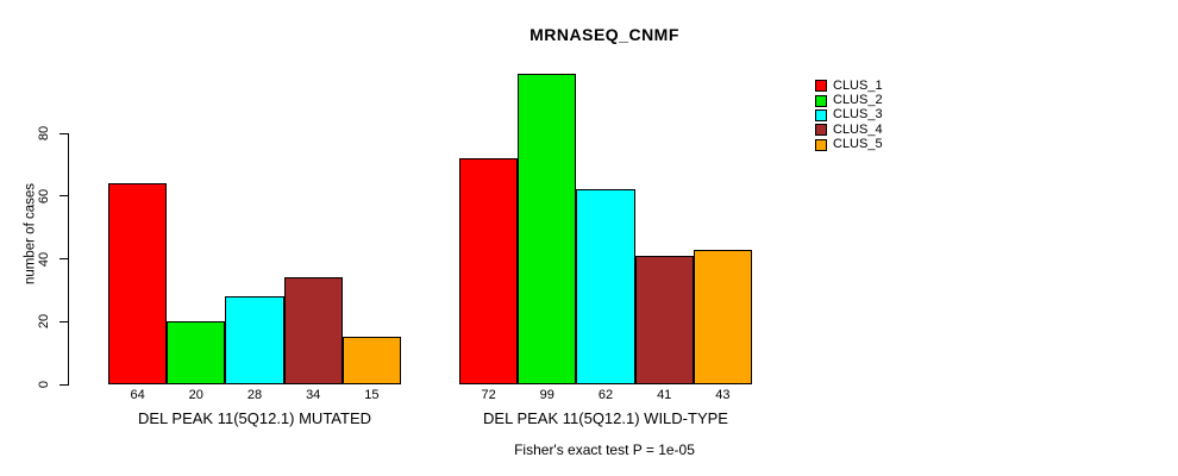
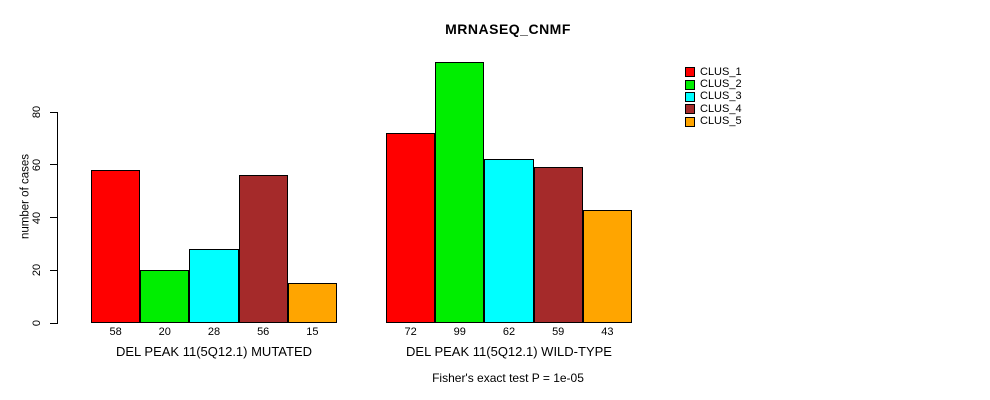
CLUS_1/DEL PEAK 11(5Q12.1) MUTATED: 64 -> 58
CLUS_4/DEL PEAK 11(5Q12.1) MUTATED: 34 -> 56
CLUS_4/DEL PEAK 11(5Q12.1) WILD-TYPE: 41 -> 59
